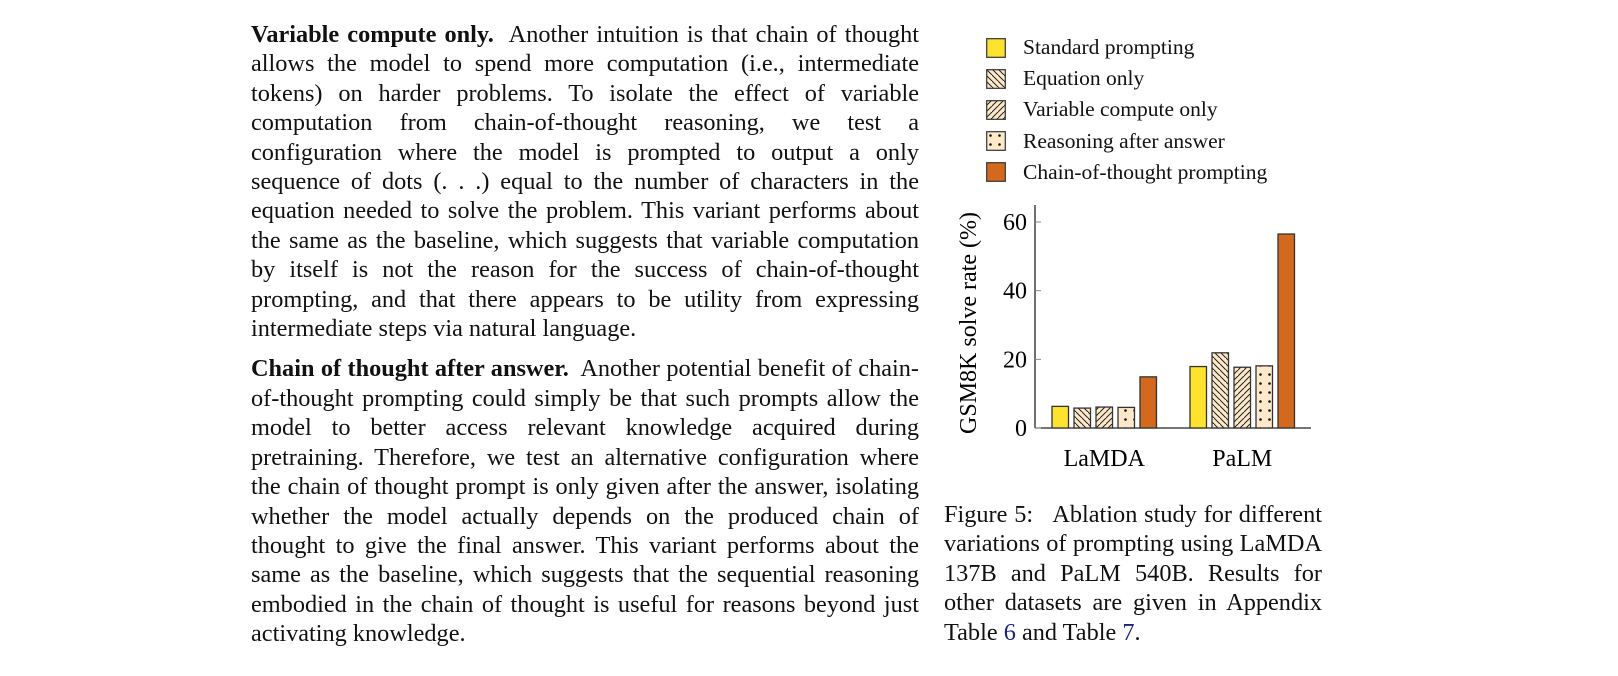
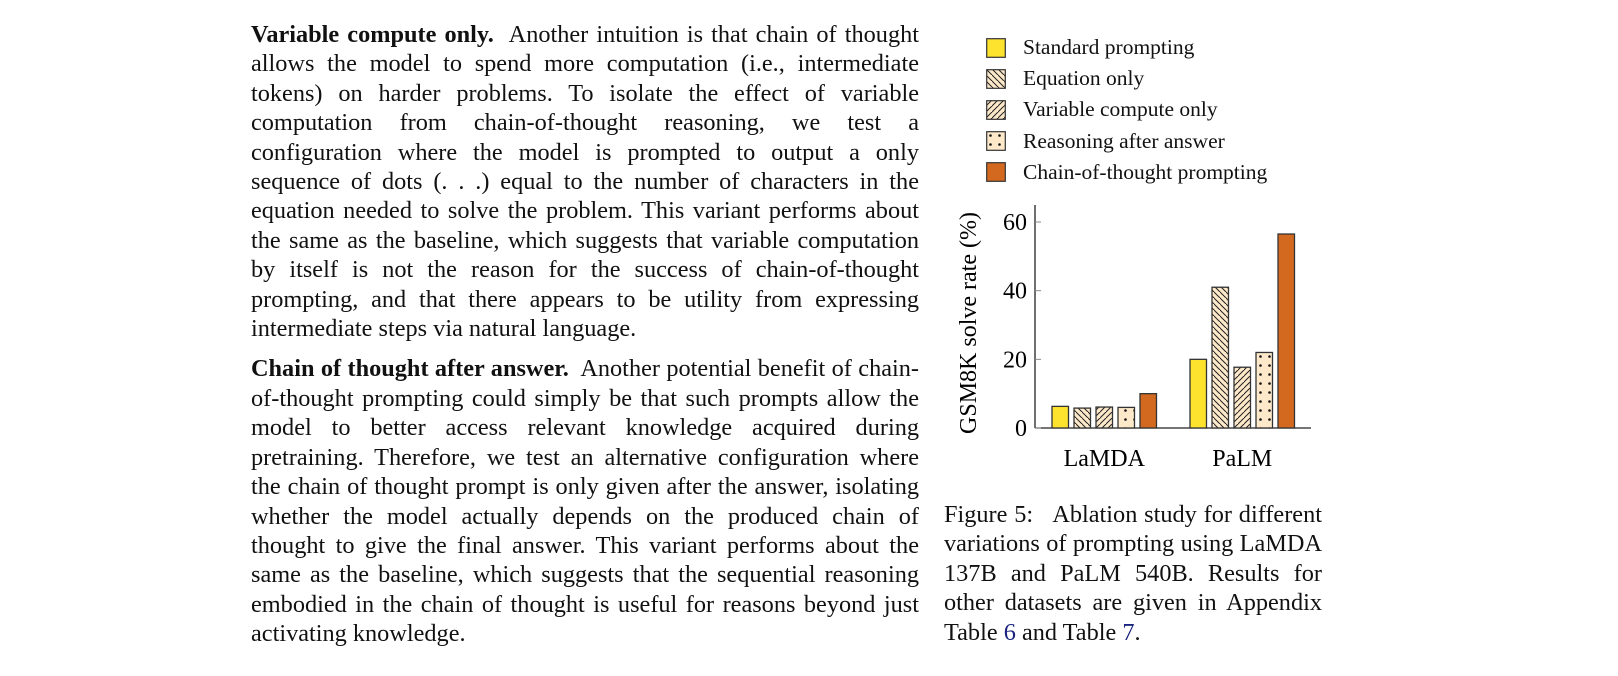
Chain-of-thought prompting/LaMDA: 15 -> 10
Standard prompting/PaLM: 18 -> 20
Equation only/PaLM: 22 -> 41
Reasoning after answer/PaLM: 18 -> 22
